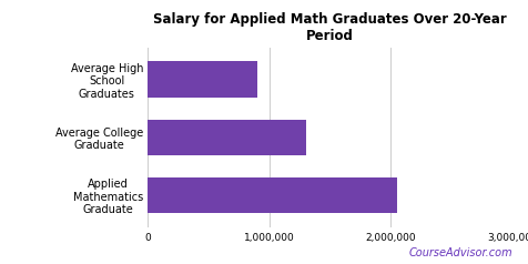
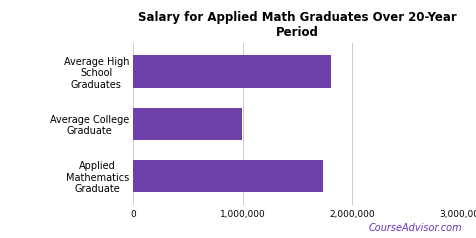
Average High School Graduates: 900,000 -> 1,810,000
Average College Graduate: 1,300,000 -> 990,000
Applied Mathematics Graduate: 2,050,000 -> 1,730,000
